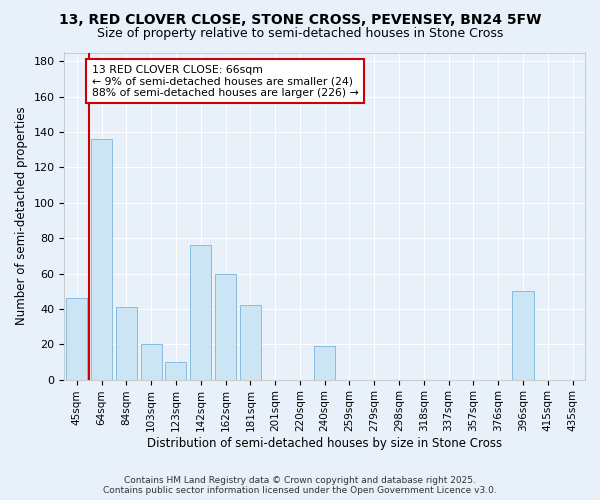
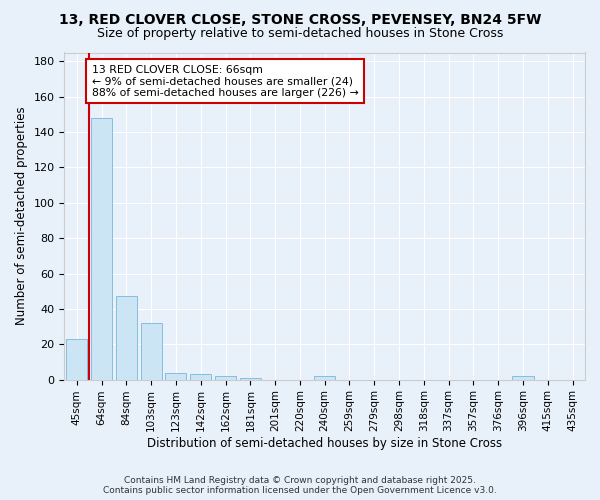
45sqm: 46 -> 23
64sqm: 136 -> 148
84sqm: 41 -> 47
103sqm: 20 -> 32
123sqm: 10 -> 4
142sqm: 76 -> 3
162sqm: 60 -> 2
181sqm: 42 -> 1
240sqm: 19 -> 2
396sqm: 50 -> 2
